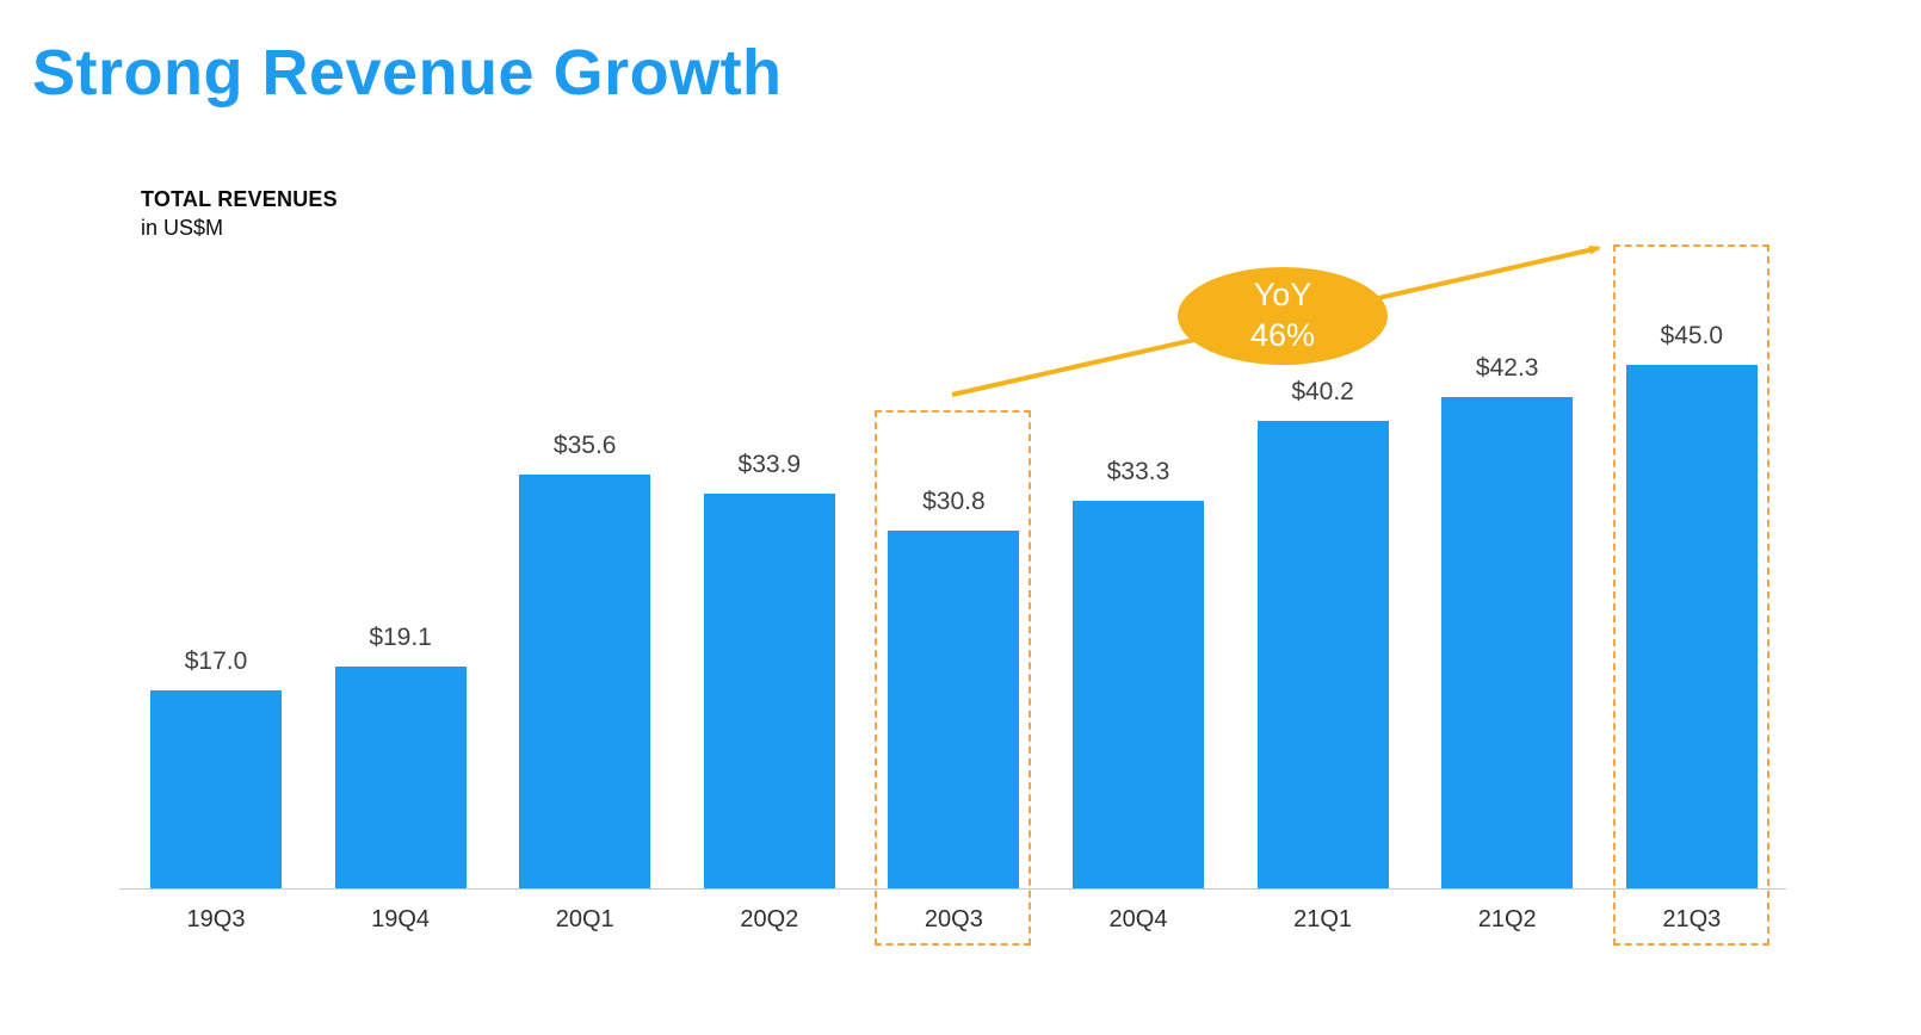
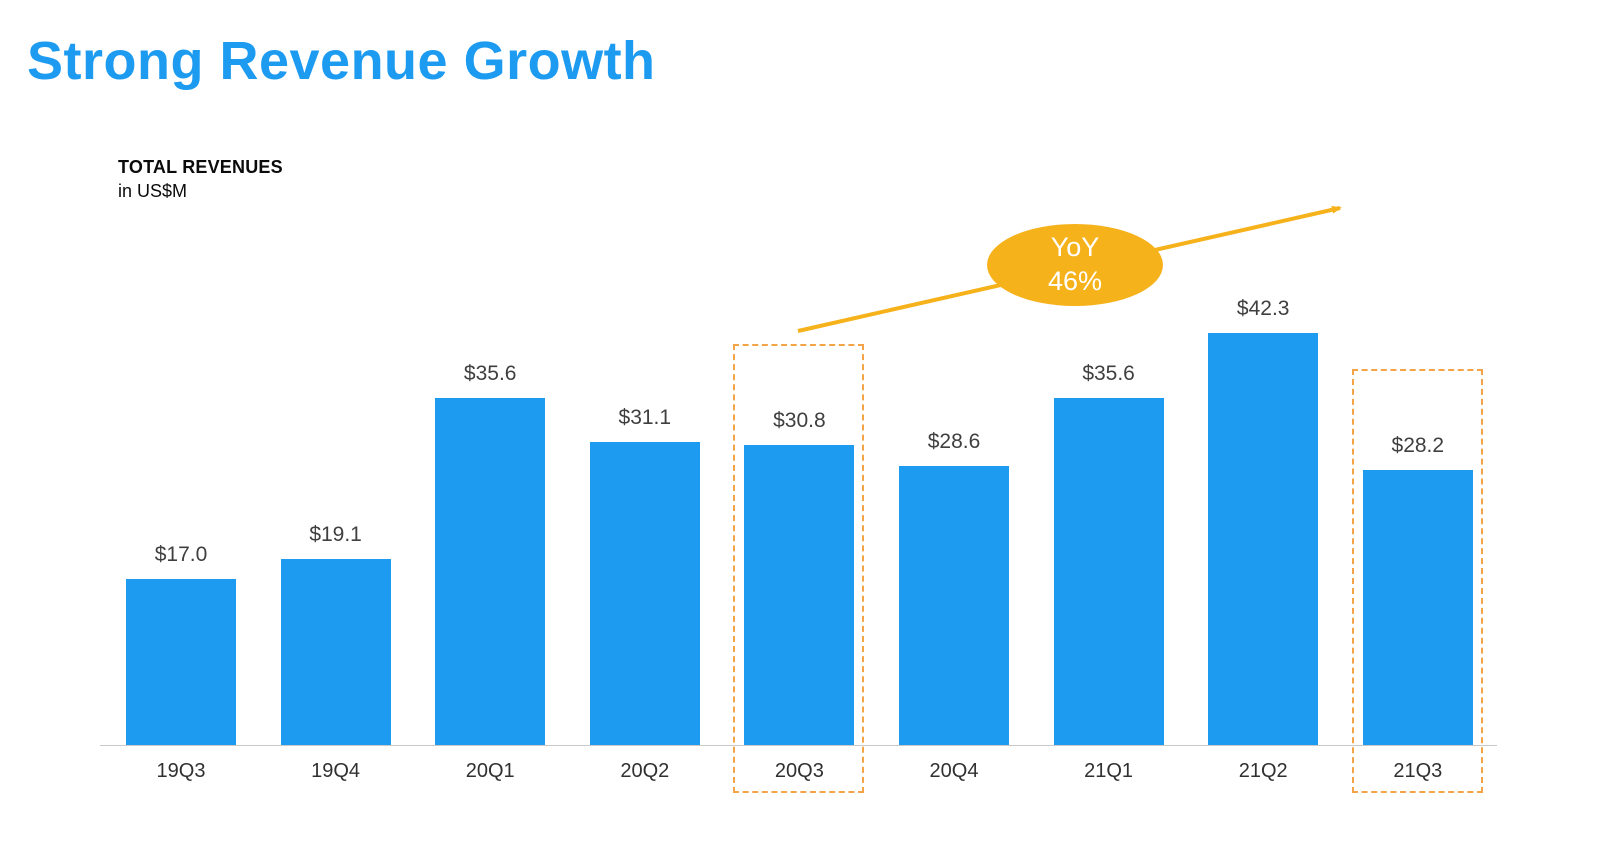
20Q2: $33.9 -> $31.1
20Q4: $33.3 -> $28.6
21Q1: $40.2 -> $35.6
21Q3: $45.0 -> $28.2
